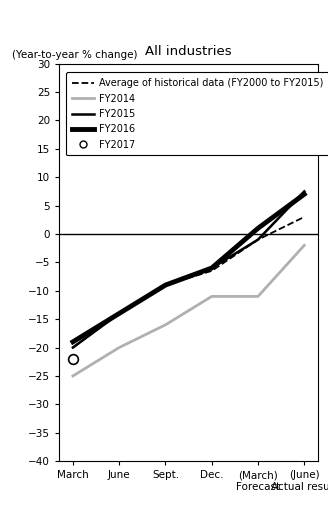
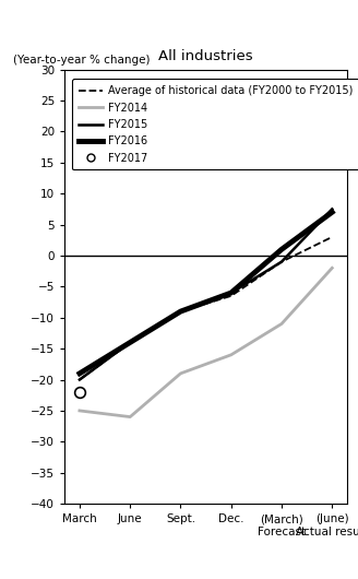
FY2014/June: -20 -> -26
FY2014/Sept.: -16 -> -19
FY2014/Dec.: -11 -> -16
